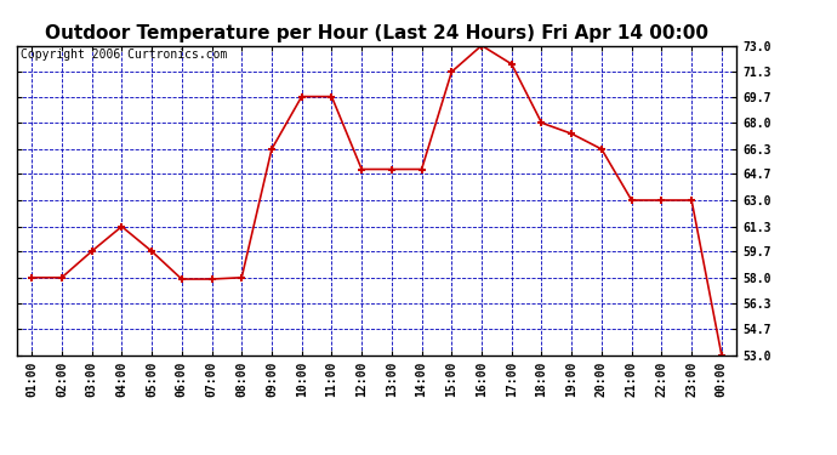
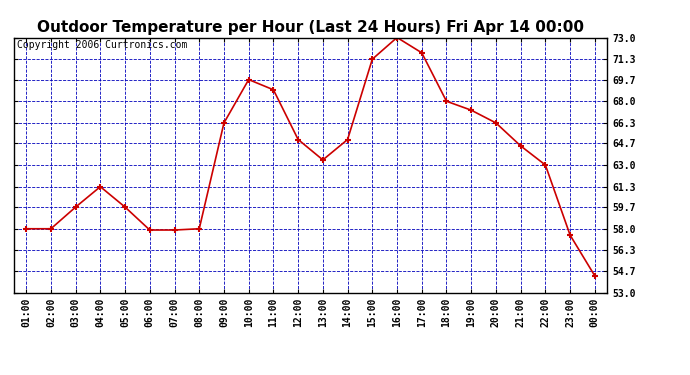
11:00: 69.7 -> 68.9
13:00: 65.0 -> 63.4
21:00: 63.0 -> 64.5
23:00: 63.0 -> 57.5
00:00: 53.0 -> 54.3
